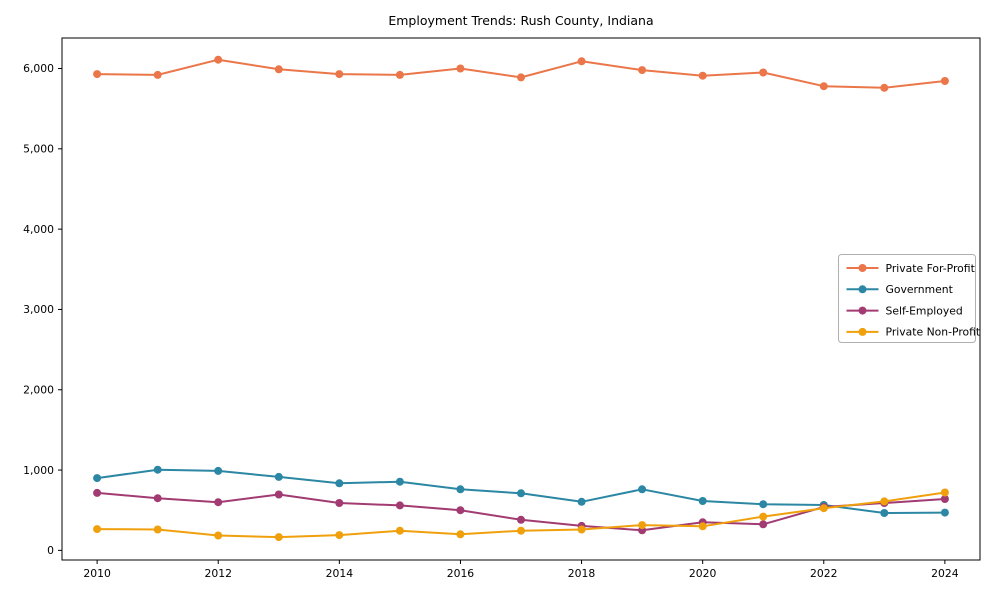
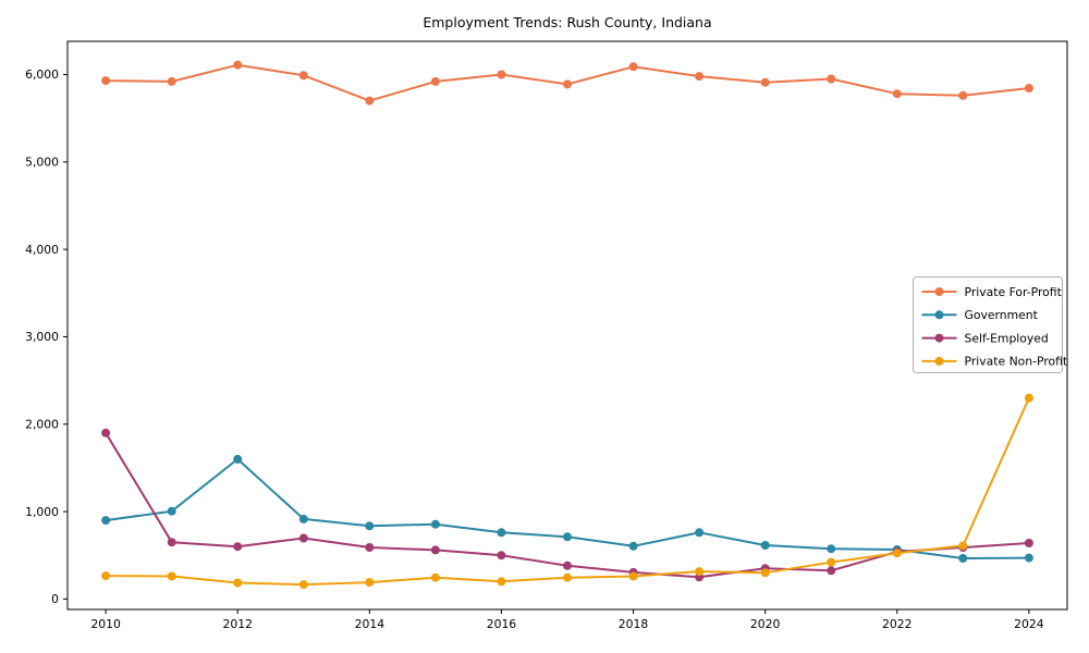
Self-Employed/2010: 700 -> 1900
Government/2012: 1000 -> 1600
Private For-Profit/2014: 5900 -> 5700
Private Non-Profit/2024: 700 -> 2300
